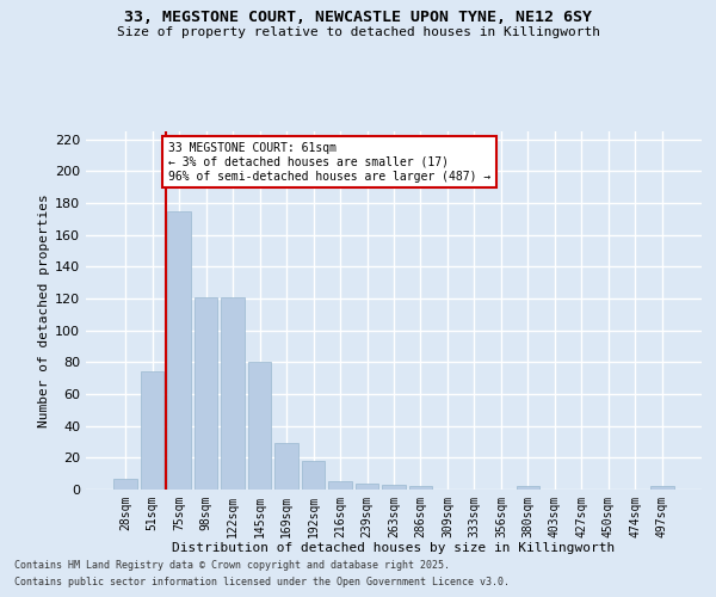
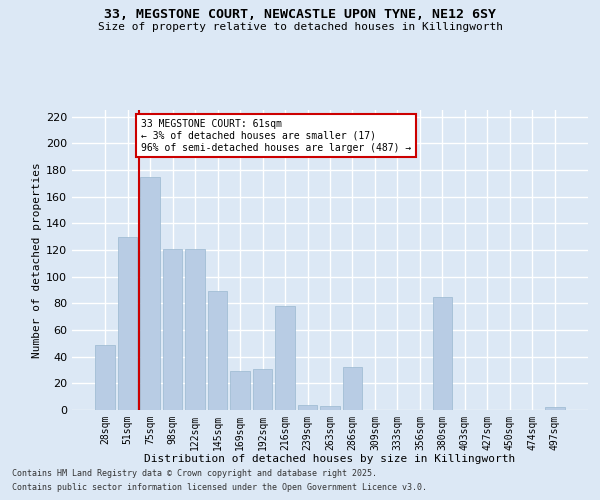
28sqm: 7 -> 49
51sqm: 74 -> 130
145sqm: 80 -> 89
192sqm: 18 -> 31
216sqm: 5 -> 78
286sqm: 2 -> 32
380sqm: 2 -> 85
